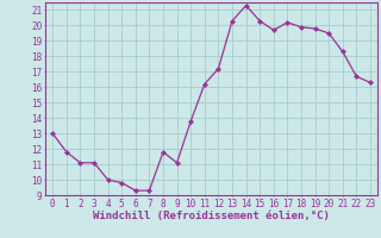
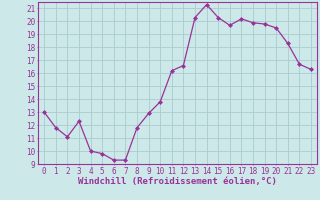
3: 11.1 -> 12.3
9: 11.1 -> 12.9
12: 17.2 -> 16.6
